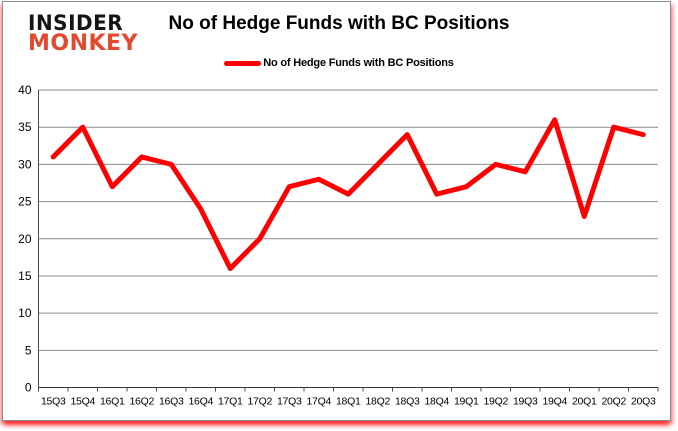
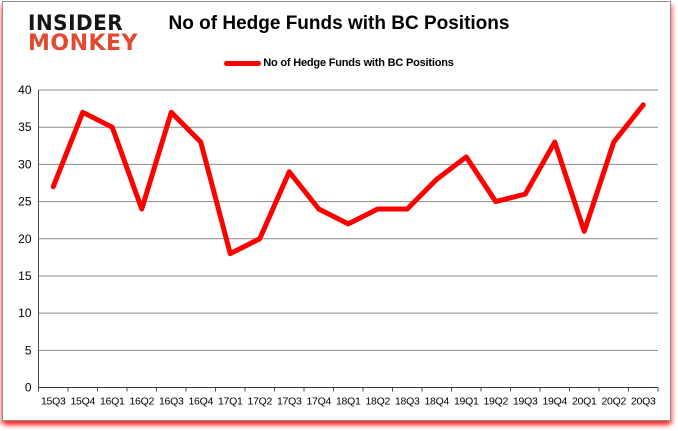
15Q3: 31 -> 27
15Q4: 35 -> 37
16Q1: 27 -> 35
16Q2: 31 -> 24
16Q3: 30 -> 37
16Q4: 24 -> 33
17Q1: 16 -> 18
17Q3: 27 -> 29
17Q4: 28 -> 24
18Q1: 26 -> 22
18Q2: 30 -> 24
18Q3: 34 -> 24
18Q4: 26 -> 28
19Q1: 27 -> 31
19Q2: 30 -> 25
19Q3: 29 -> 26
19Q4: 36 -> 33
20Q1: 23 -> 21
20Q2: 35 -> 33
20Q3: 34 -> 38
